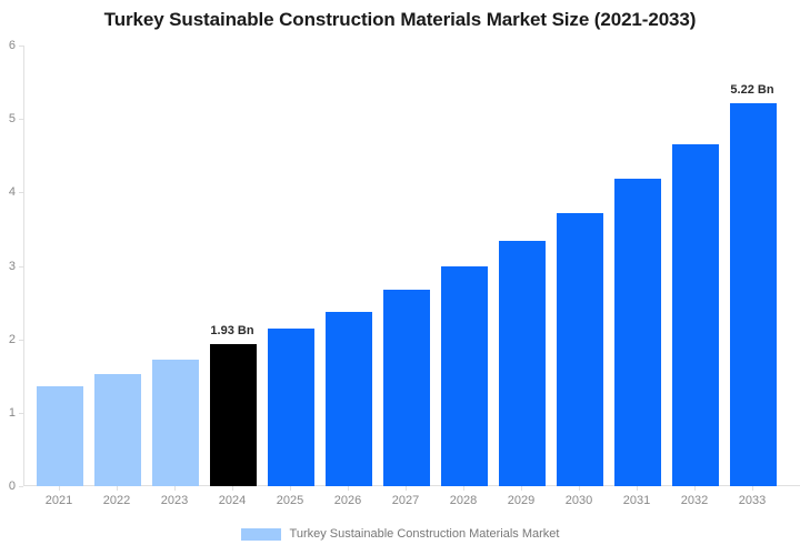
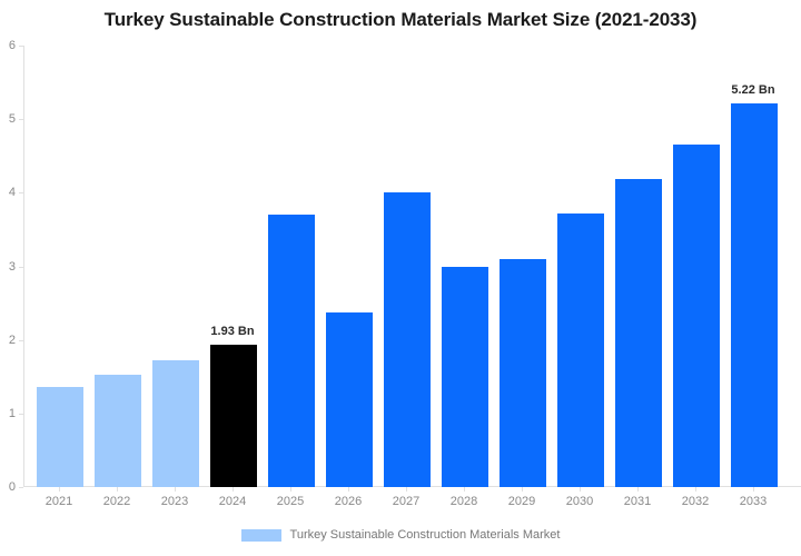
2025: 2.1 -> 3.7
2027: 2.7 -> 4.0
2029: 3.3 -> 3.1
